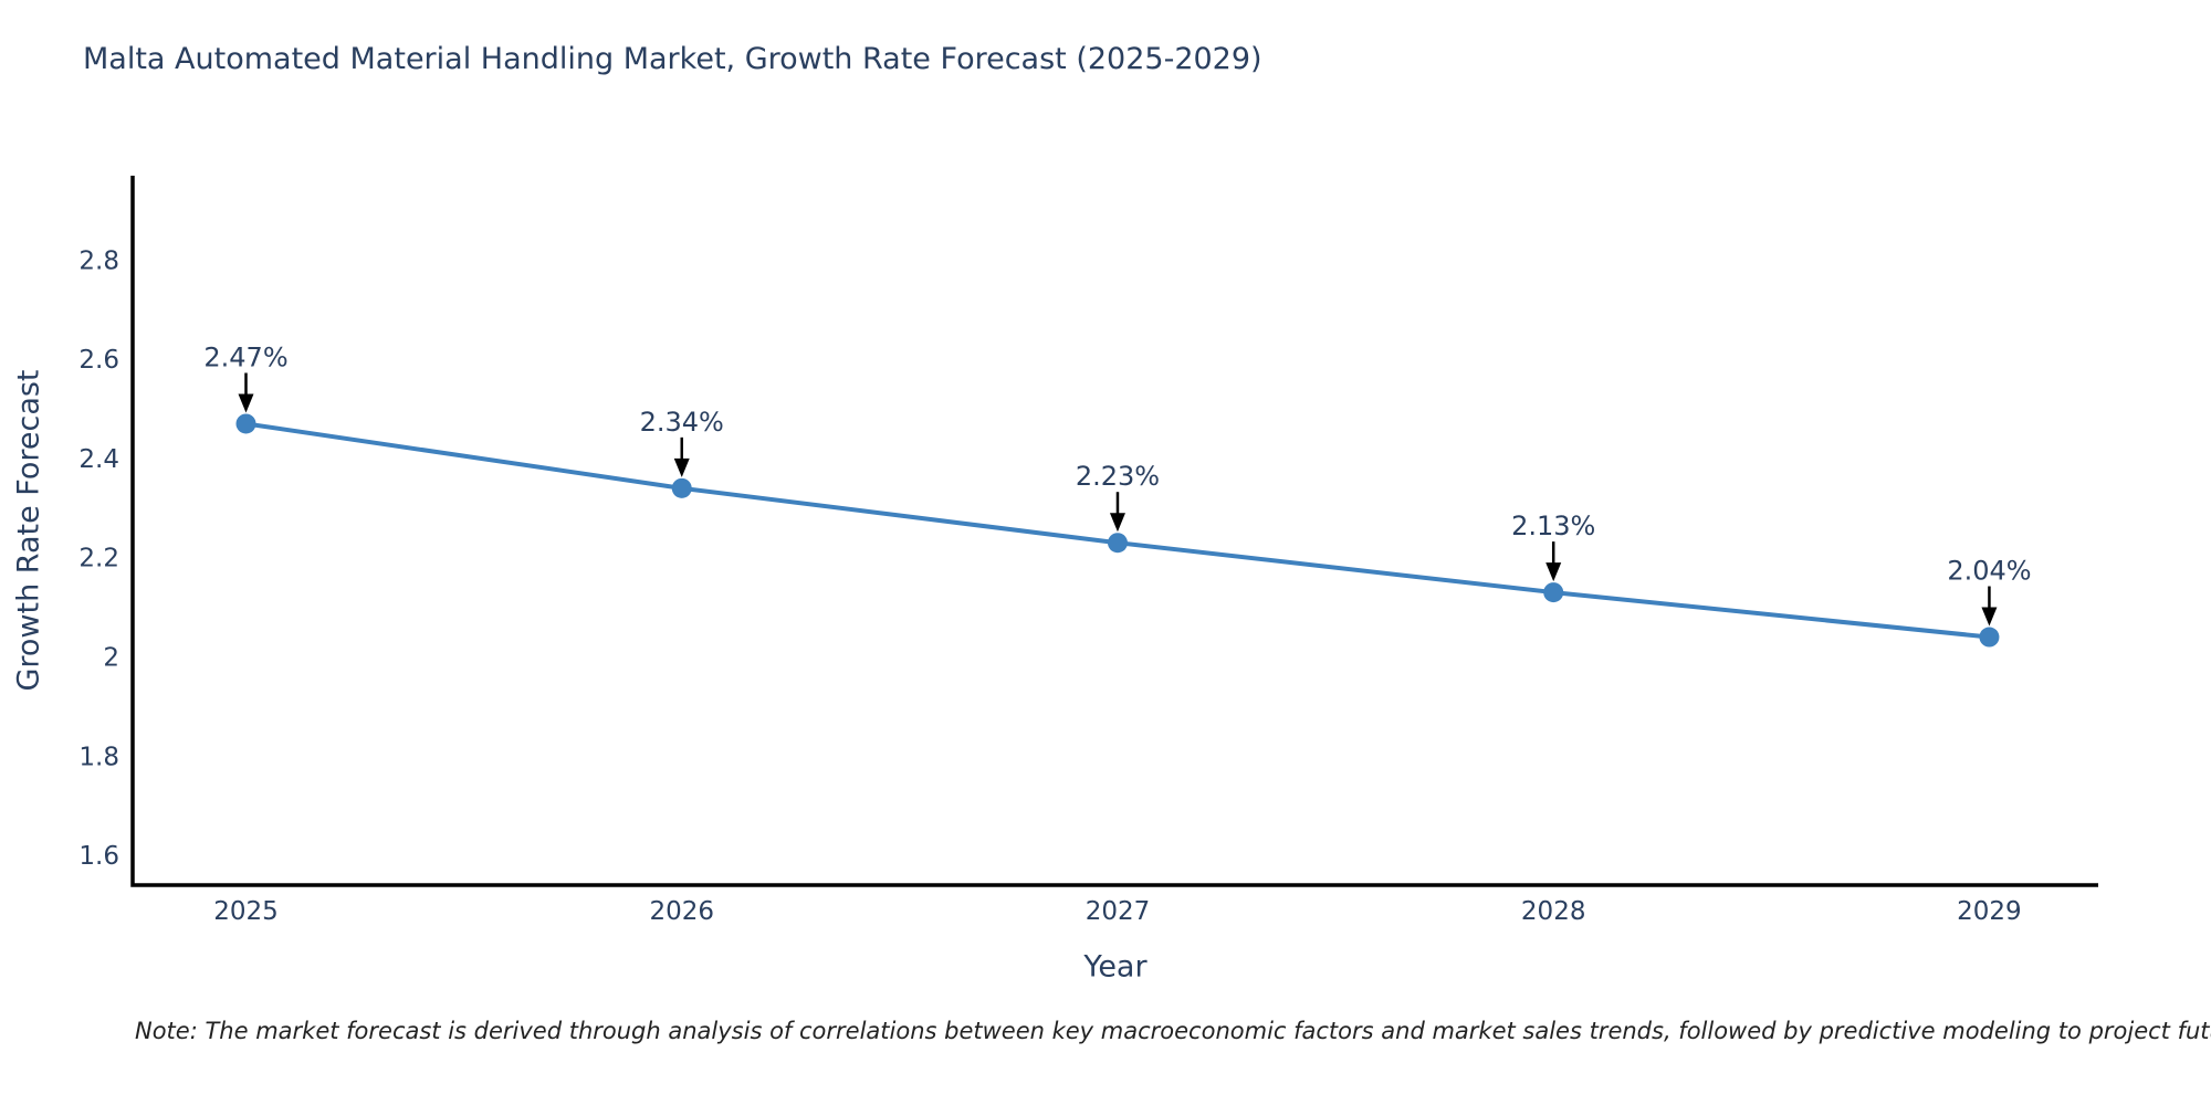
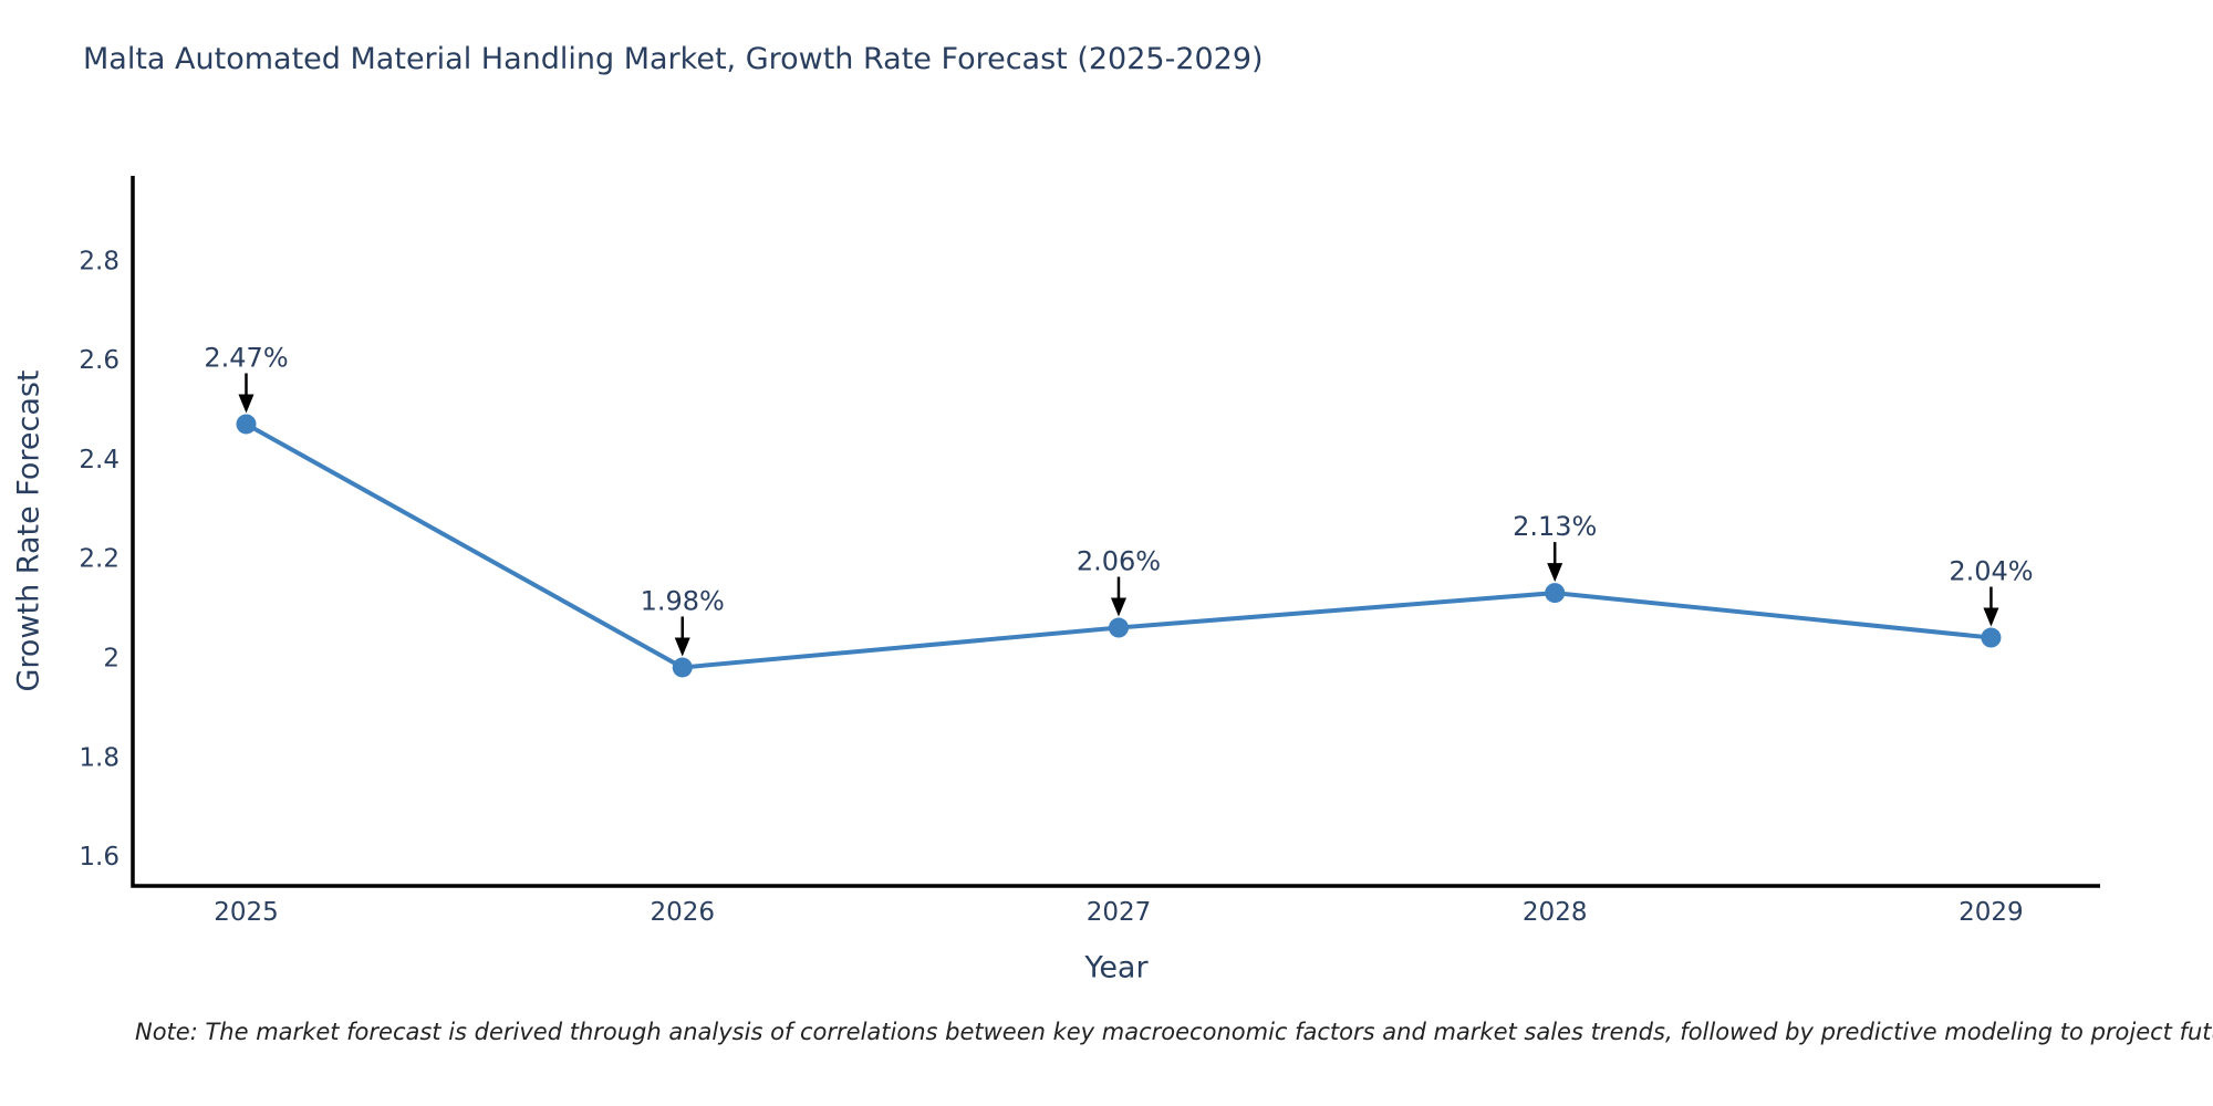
2026: 2.34% -> 1.98%
2027: 2.23% -> 2.06%
